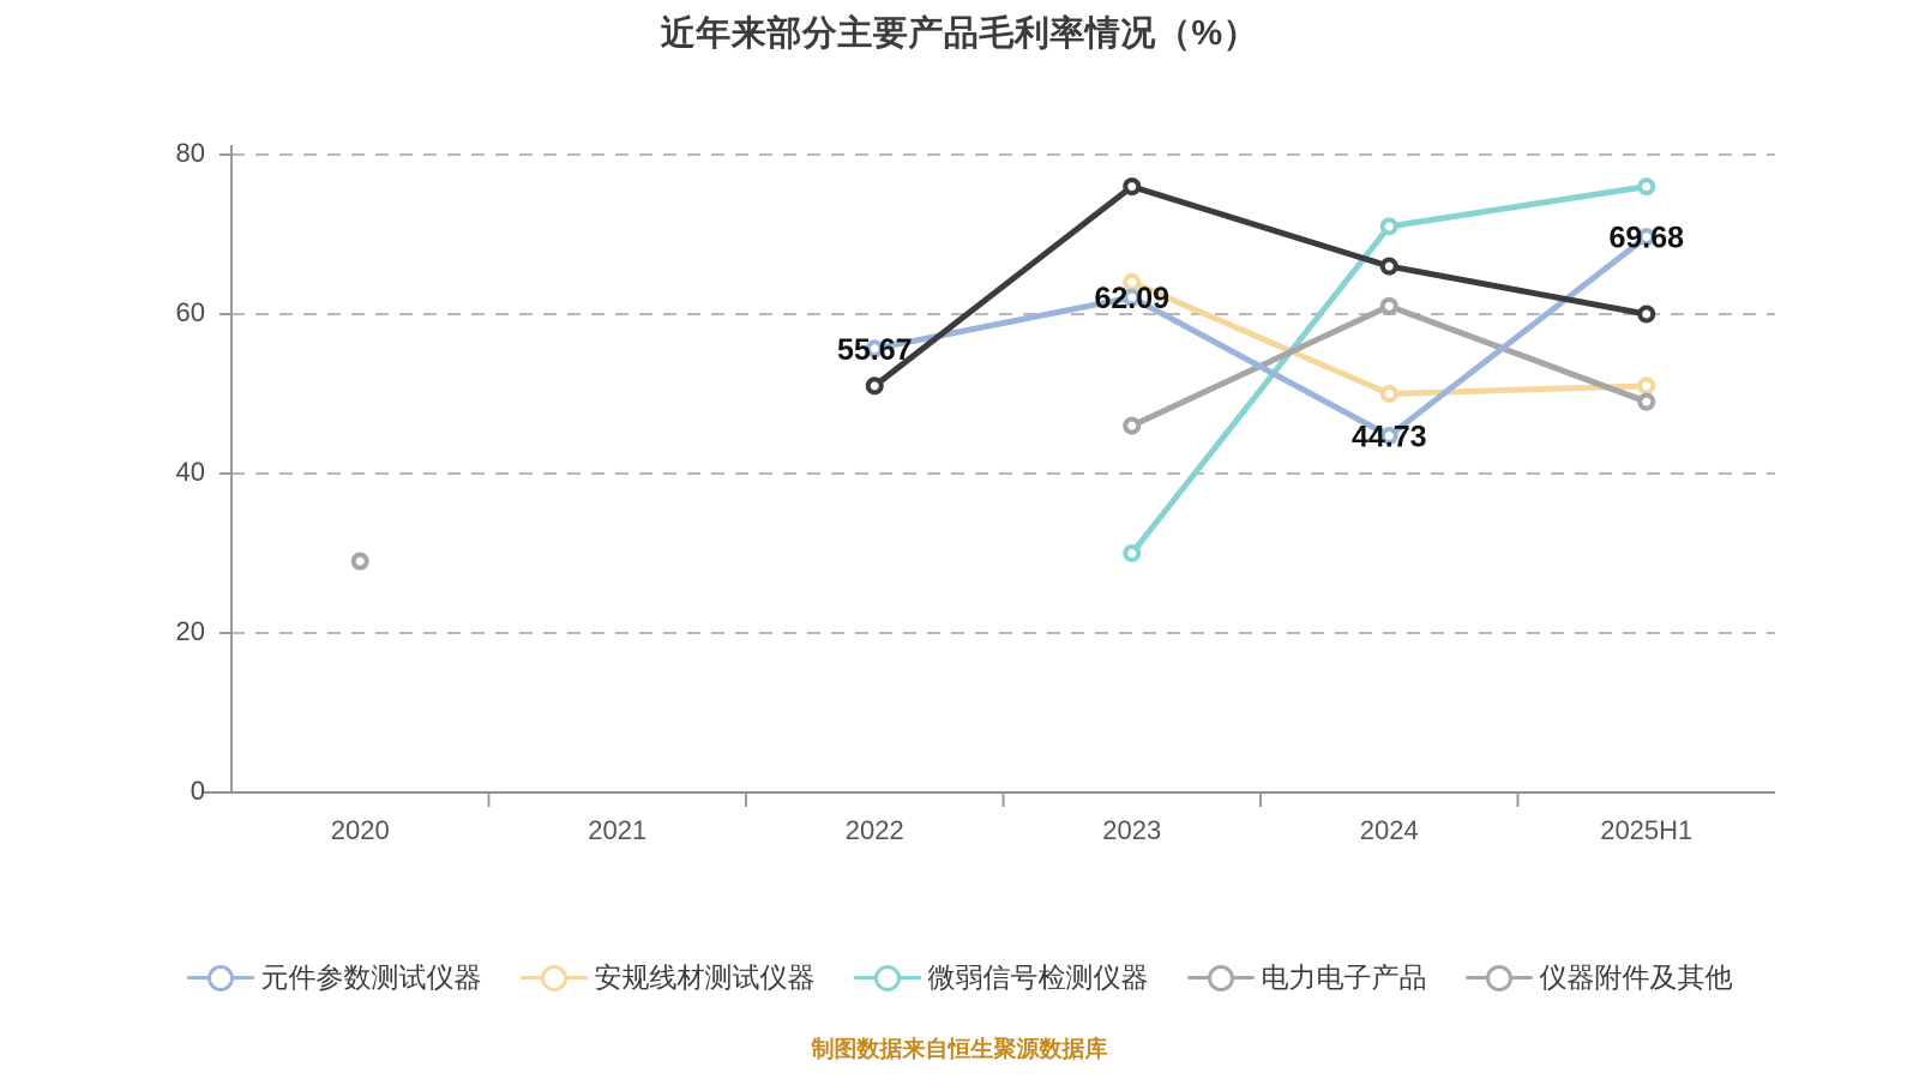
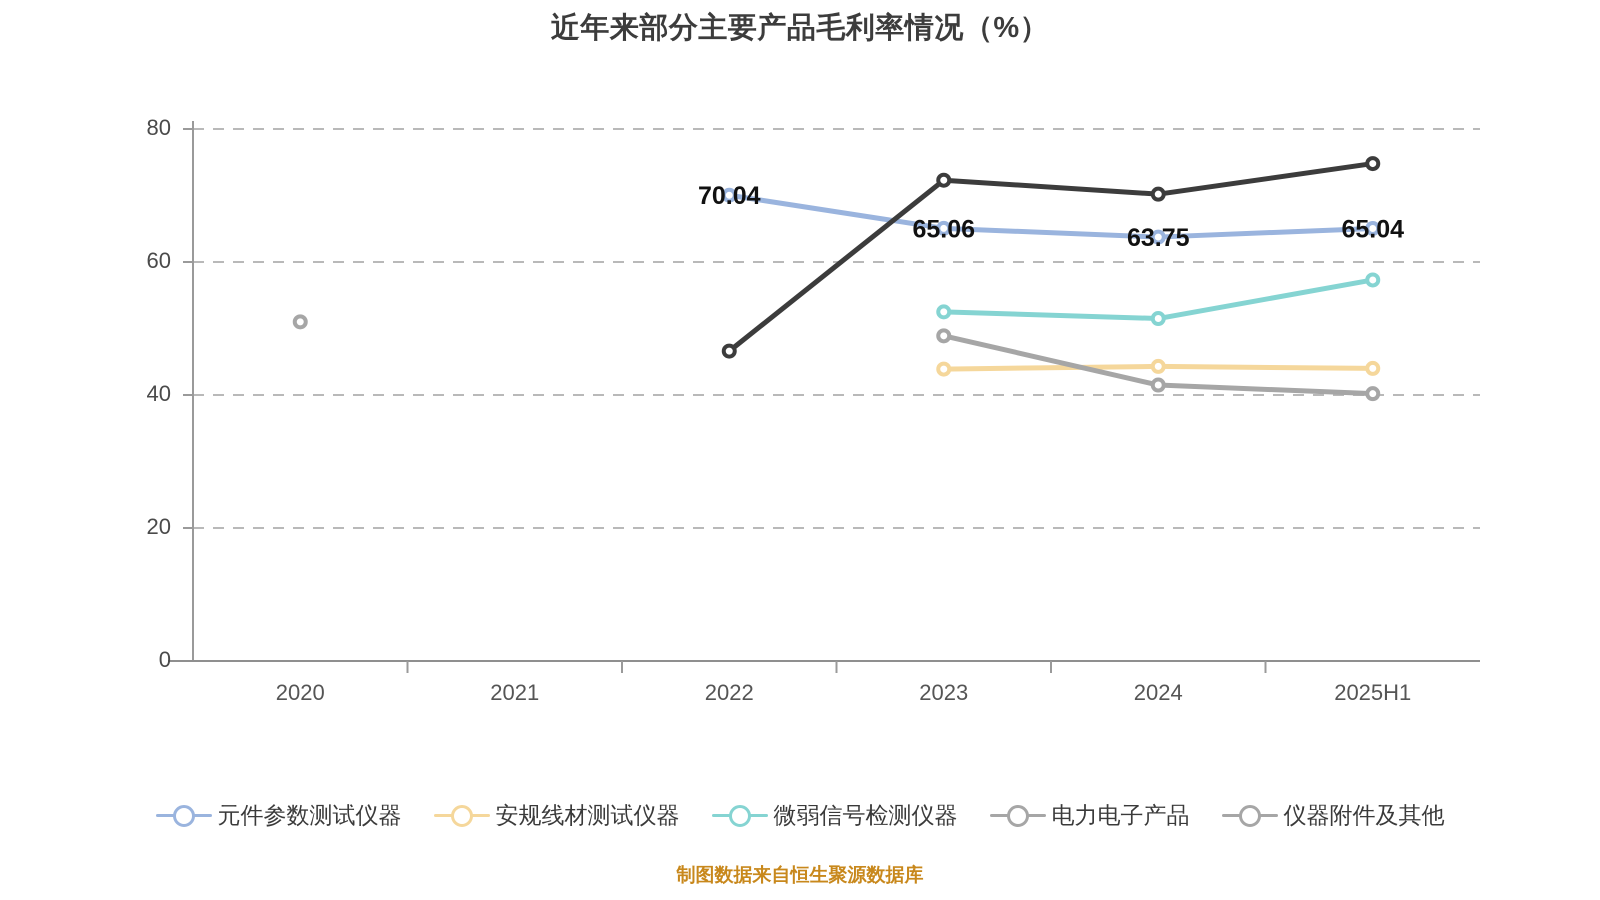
仪器附件及其他/2020: 29 -> 51
元件参数测试仪器/2022: 55.67 -> 70.04
电力电子产品/2022: 51 -> 47
元件参数测试仪器/2023: 62.09 -> 65.06
安规线材测试仪器/2023: 64 -> 44
微弱信号检测仪器/2023: 30 -> 52
电力电子产品/2023: 76 -> 72
仪器附件及其他/2023: 46 -> 49
元件参数测试仪器/2024: 44.73 -> 63.75
安规线材测试仪器/2024: 50 -> 44
微弱信号检测仪器/2024: 71 -> 52
电力电子产品/2024: 66 -> 70
仪器附件及其他/2024: 61 -> 42
元件参数测试仪器/2025H1: 69.68 -> 65.04
安规线材测试仪器/2025H1: 51 -> 44
微弱信号检测仪器/2025H1: 76 -> 57
电力电子产品/2025H1: 60 -> 75
仪器附件及其他/2025H1: 49 -> 40
